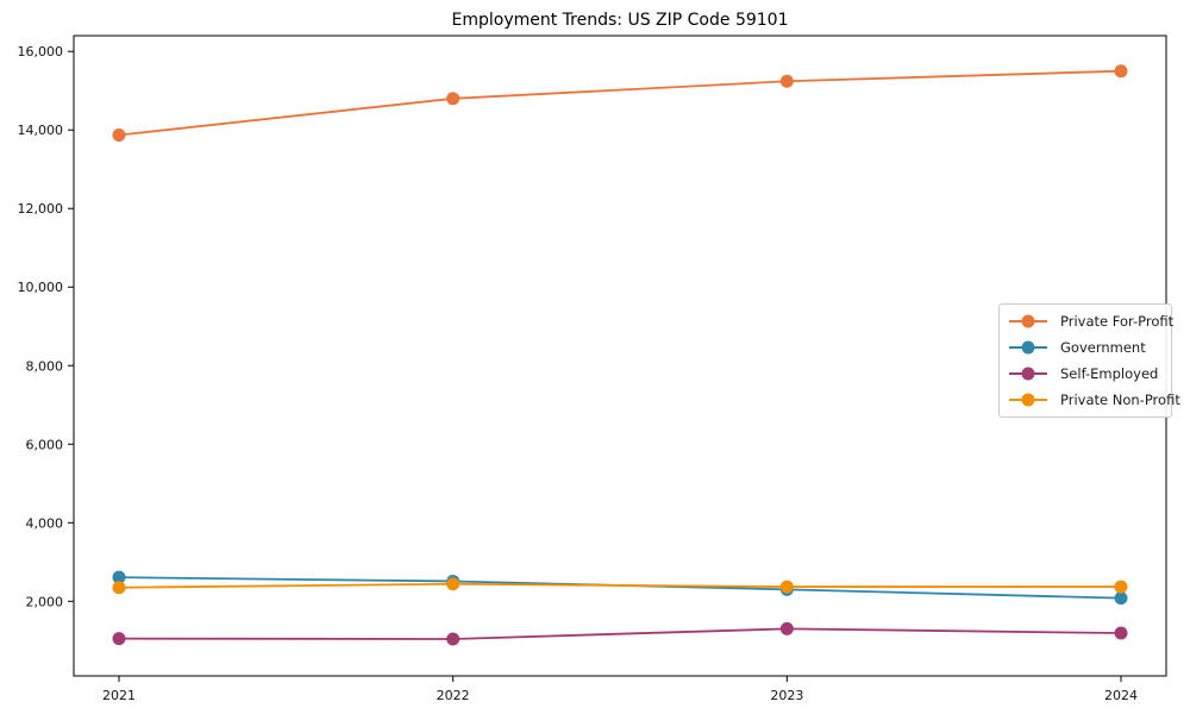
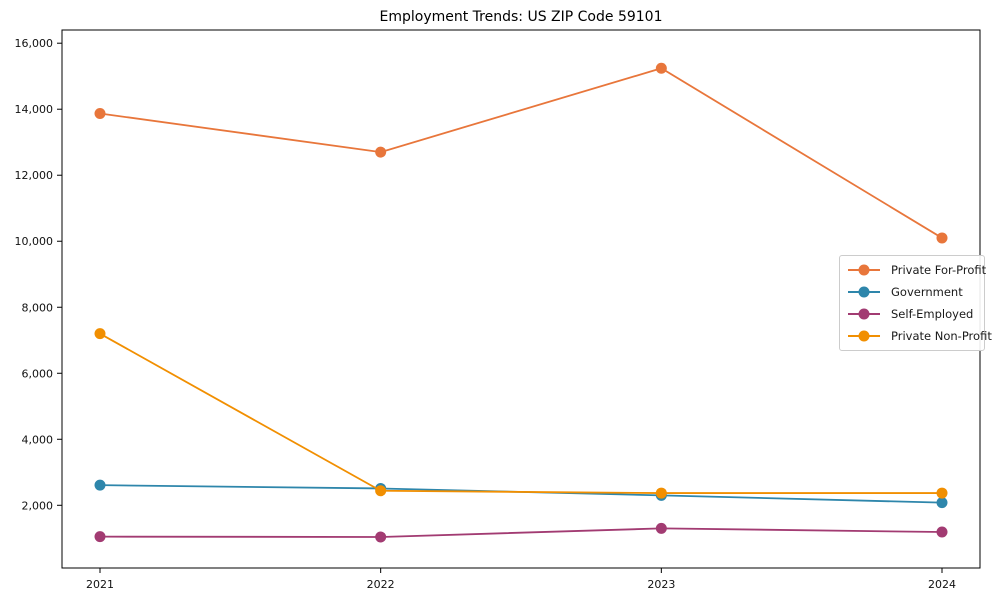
Private Non-Profit/2021: 2400 -> 7200
Private For-Profit/2022: 14800 -> 12700
Private For-Profit/2024: 15500 -> 10100
